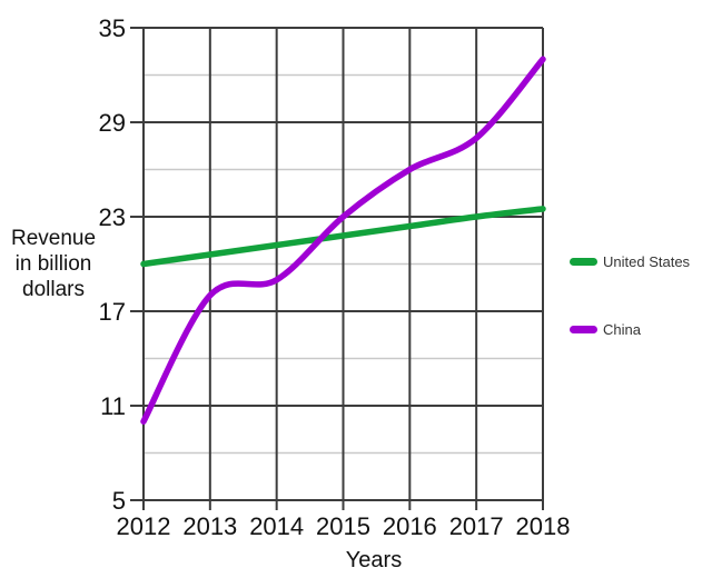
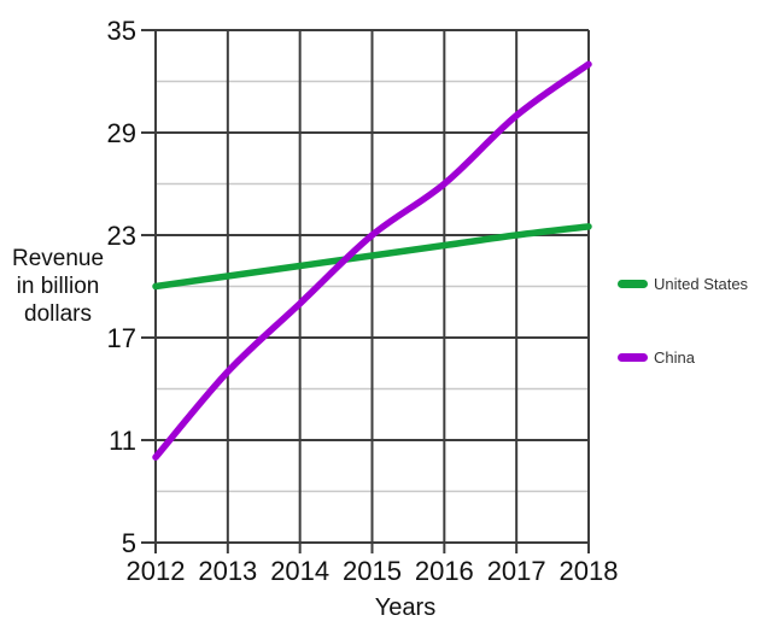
China/2013: 18 -> 15
China/2017: 28 -> 30
